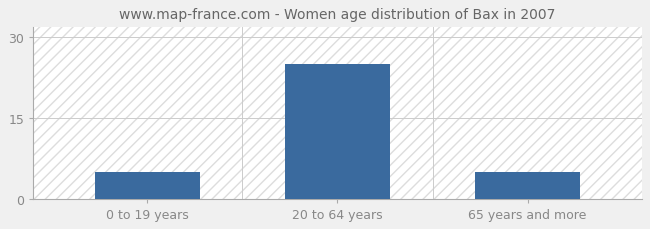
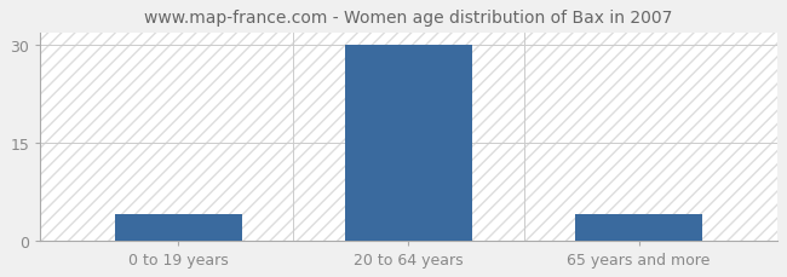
0 to 19 years: 5 -> 4
20 to 64 years: 25 -> 30
65 years and more: 5 -> 4
